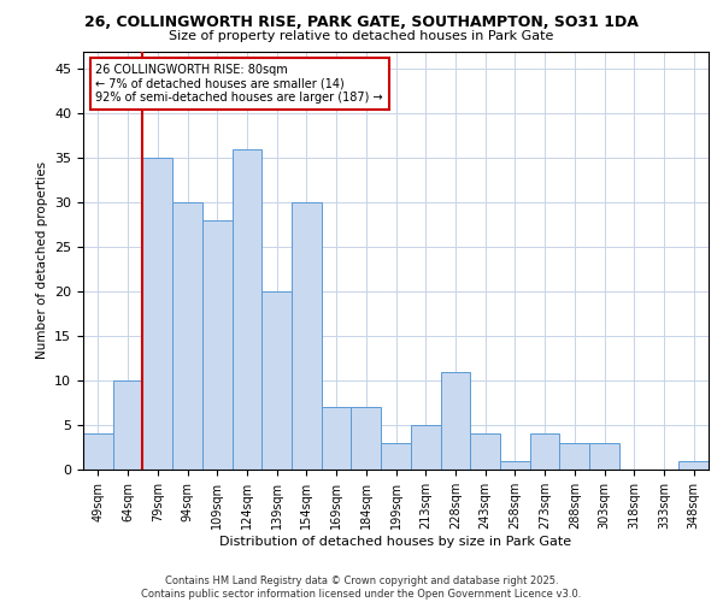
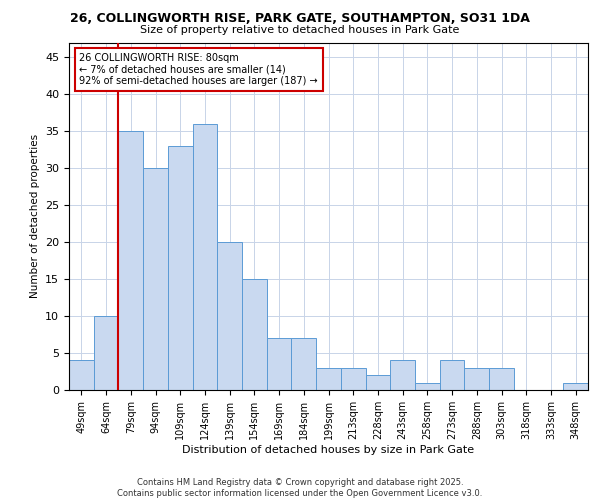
109sqm: 28 -> 33
154sqm: 30 -> 15
213sqm: 5 -> 3
228sqm: 11 -> 2
